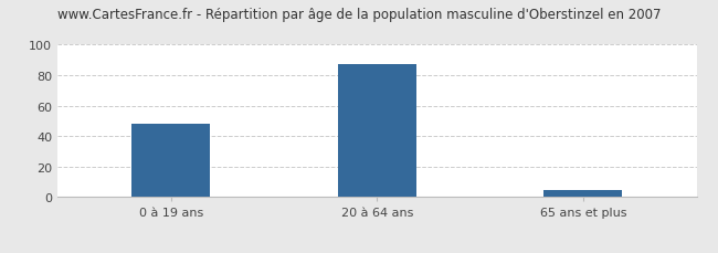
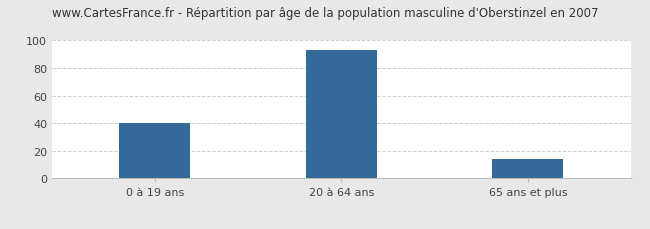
0 à 19 ans: 48 -> 40
20 à 64 ans: 87 -> 93
65 ans et plus: 5 -> 14
